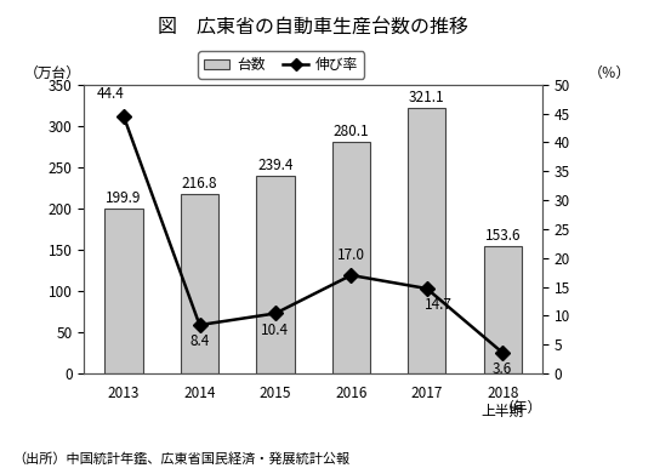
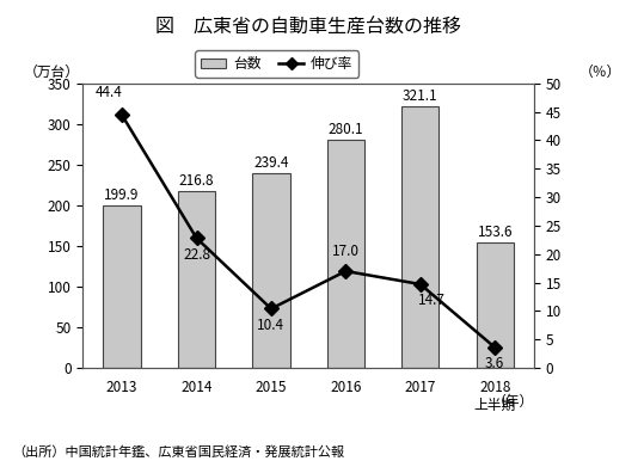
伸び率/2014: 8.4 -> 22.8
